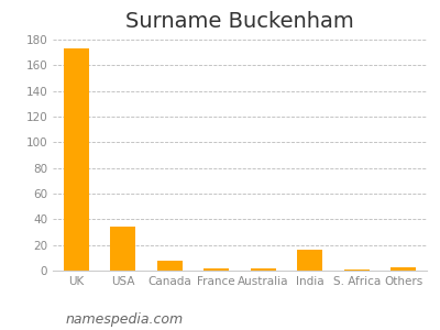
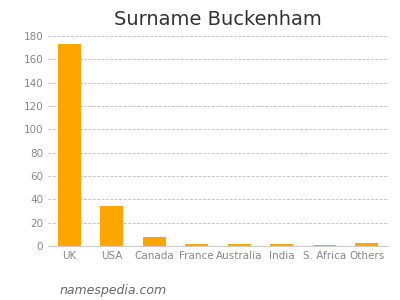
India: 16 -> 2
